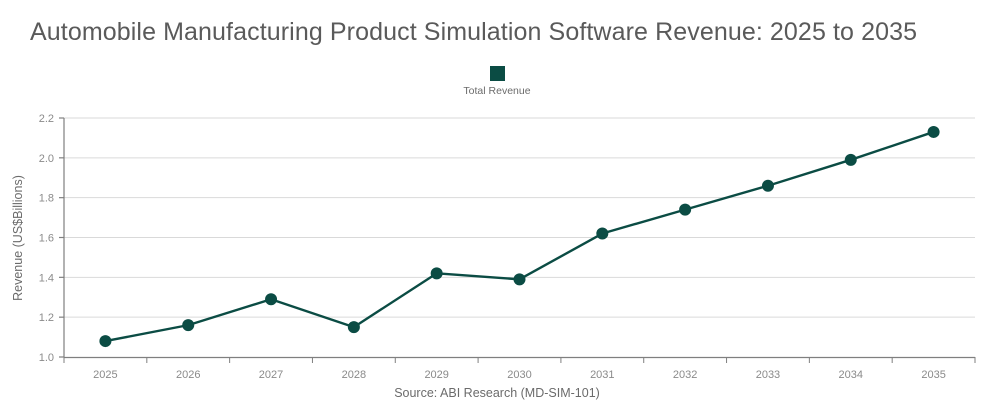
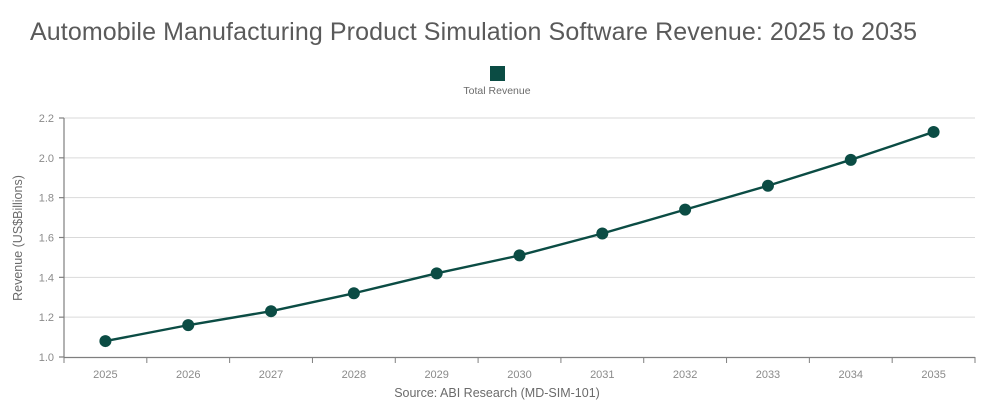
2027: 1.29 -> 1.23
2028: 1.15 -> 1.32
2030: 1.39 -> 1.51
